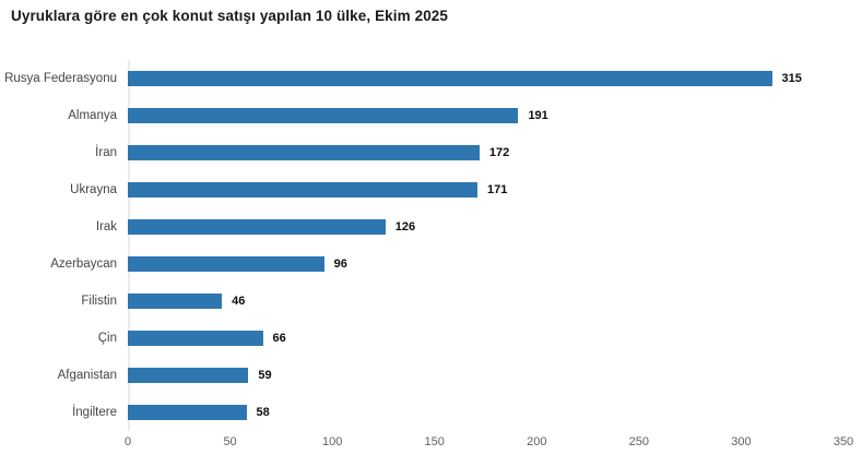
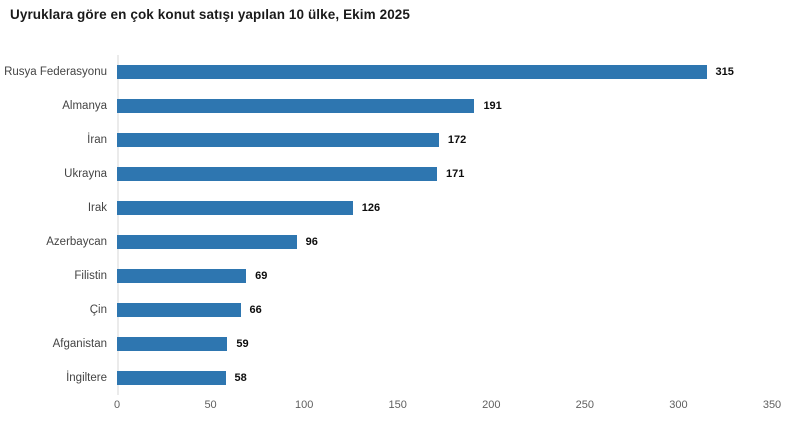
Filistin: 46 -> 69
